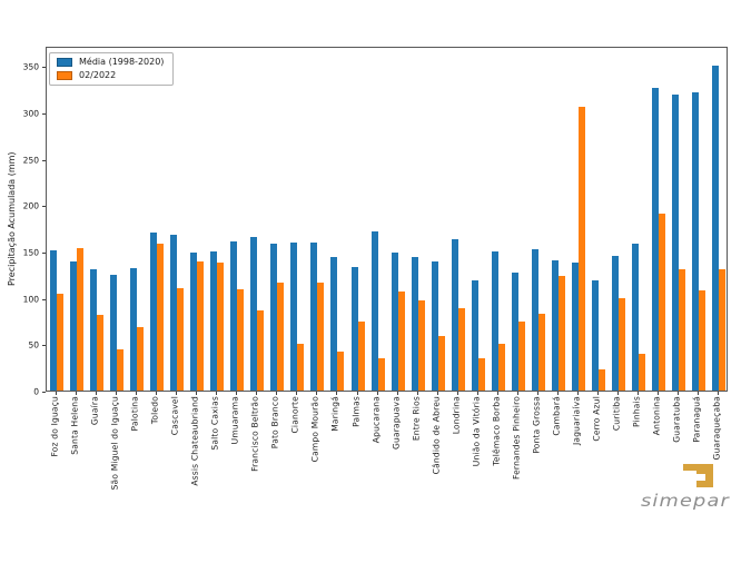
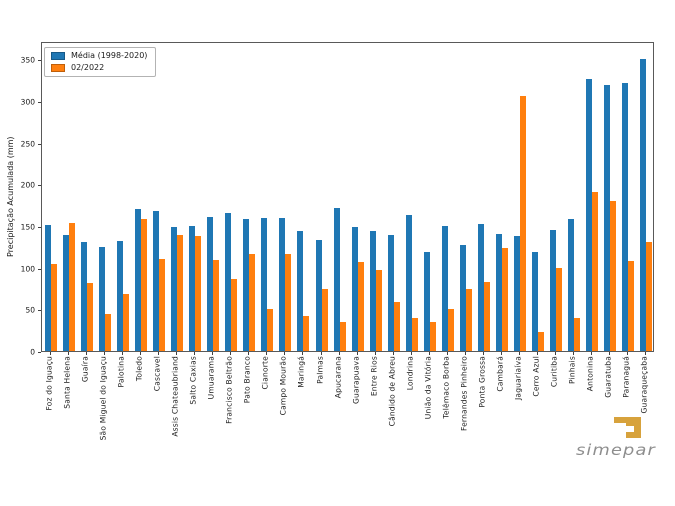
02/2022/Londrina: 90 -> 40
02/2022/Guaratuba: 130 -> 180
